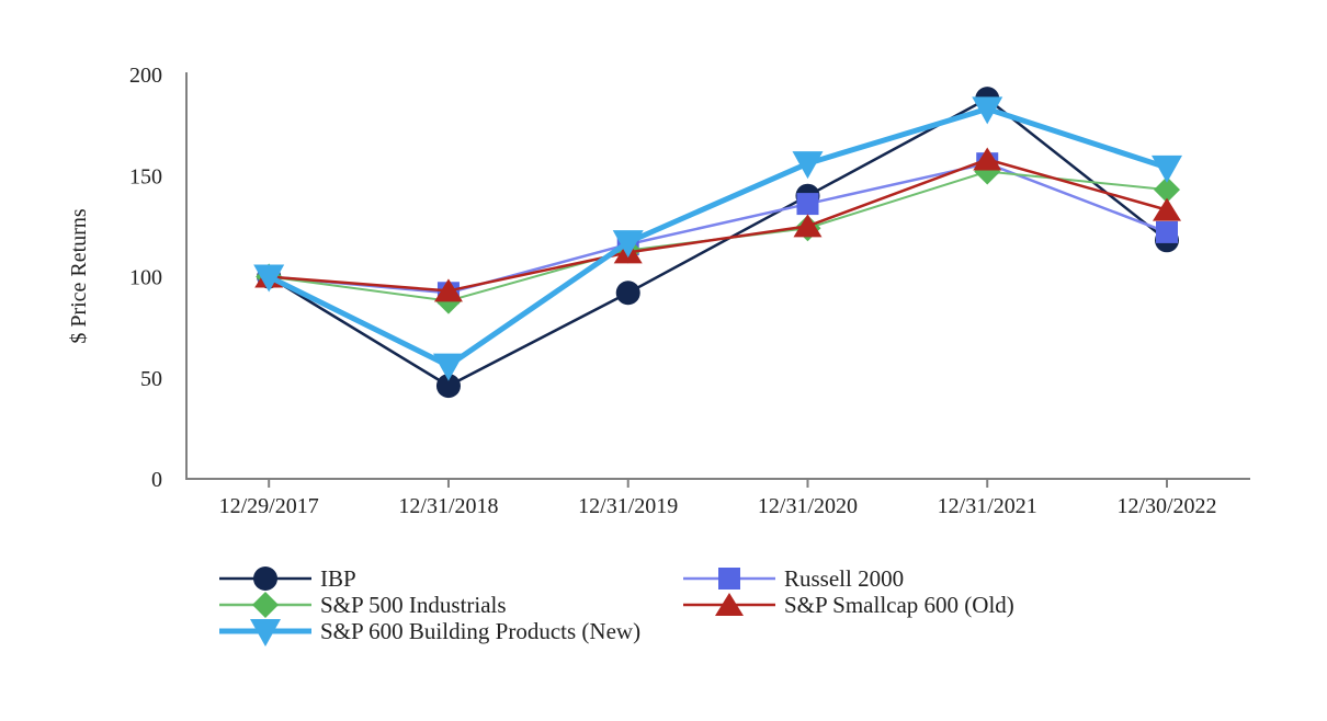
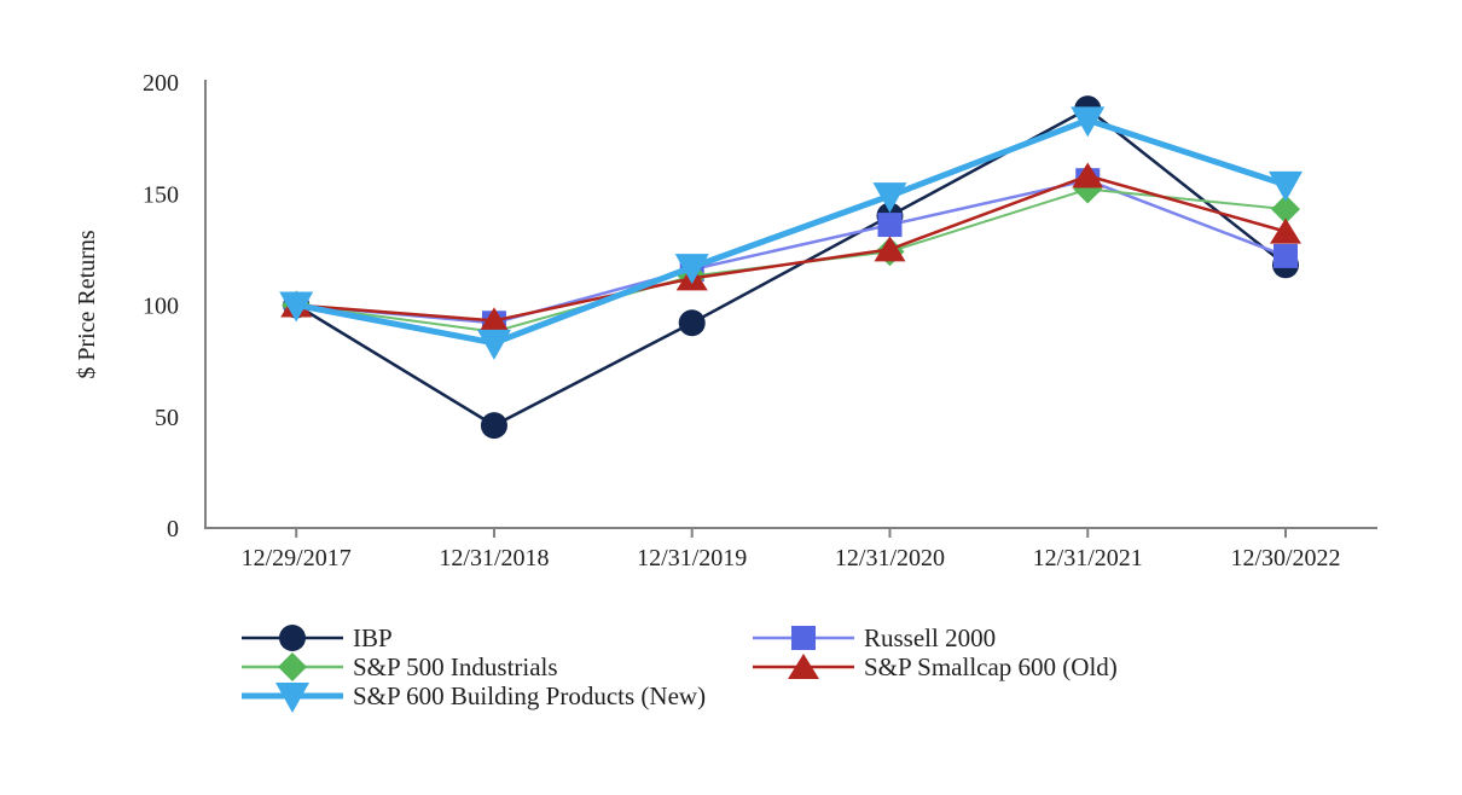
S&P 600 Building Products (New)/12/31/2018: 56 -> 83
S&P 600 Building Products (New)/12/31/2020: 156 -> 149
